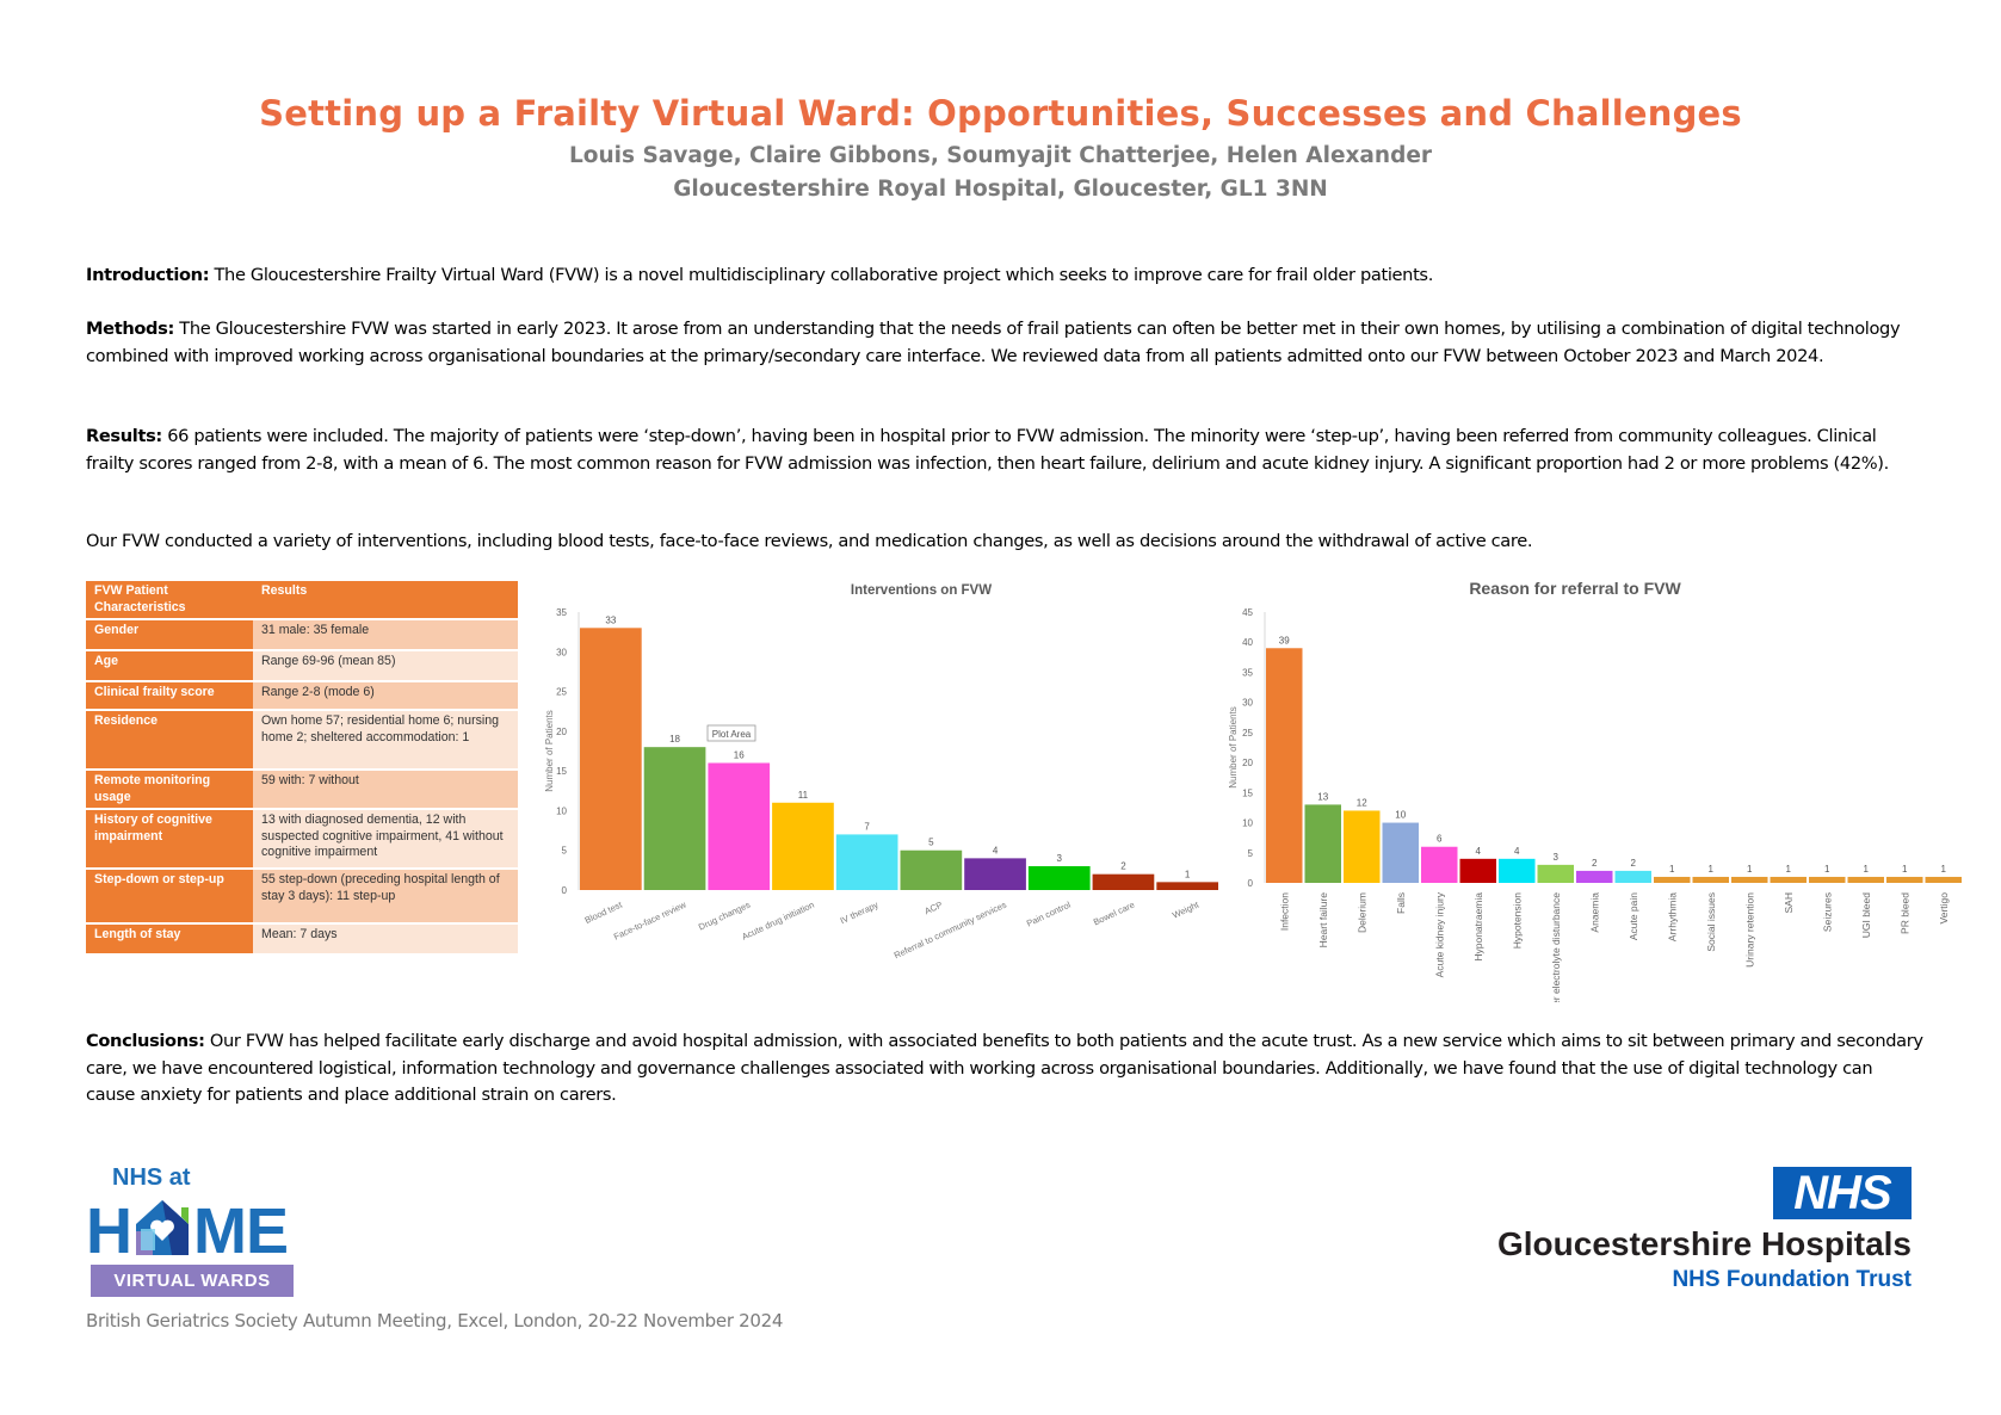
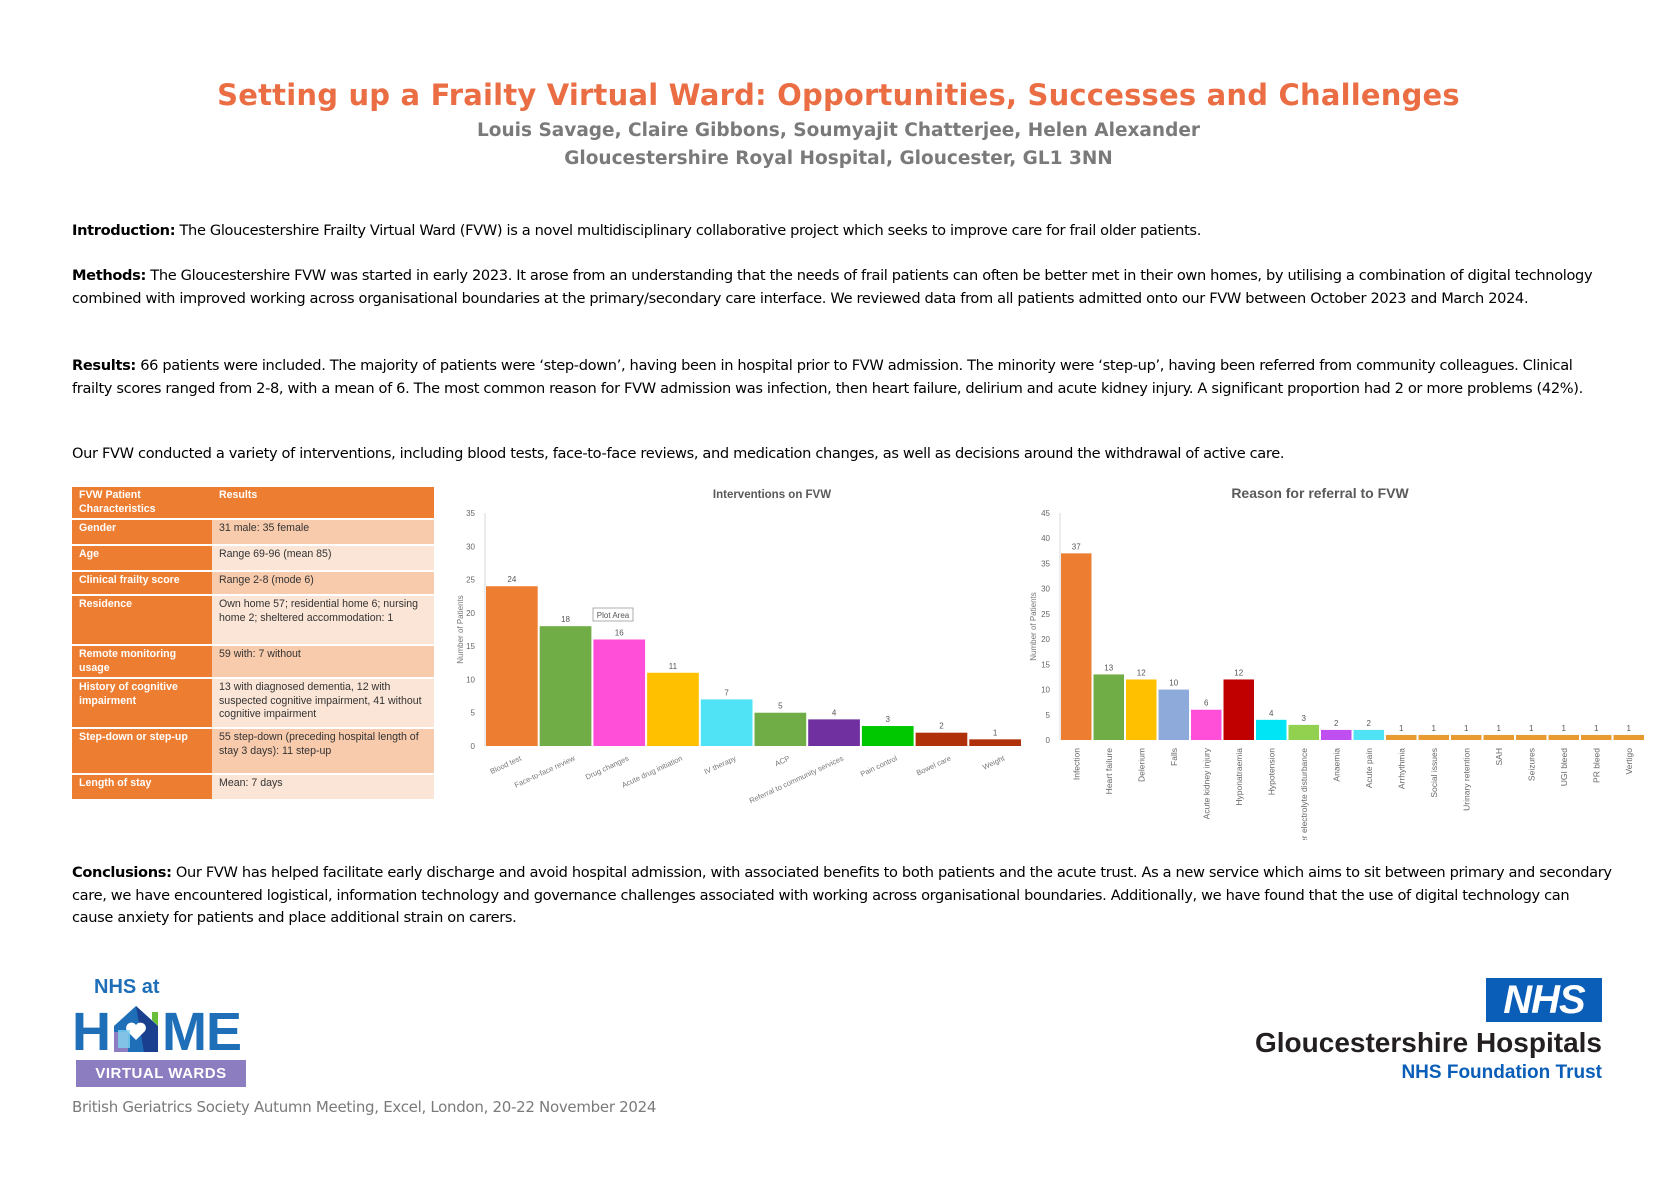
Interventions on FVW/Blood test: 33 -> 24
Reason for referral to FVW/Infection: 39 -> 37
Reason for referral to FVW/Hyponatraemia: 4 -> 12
